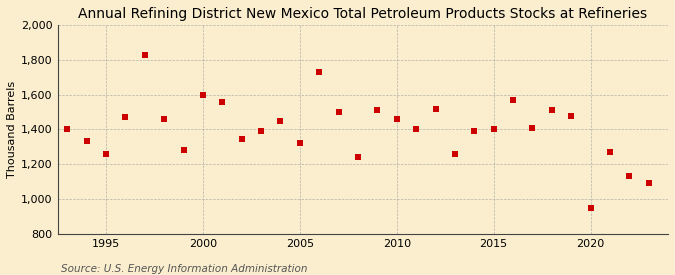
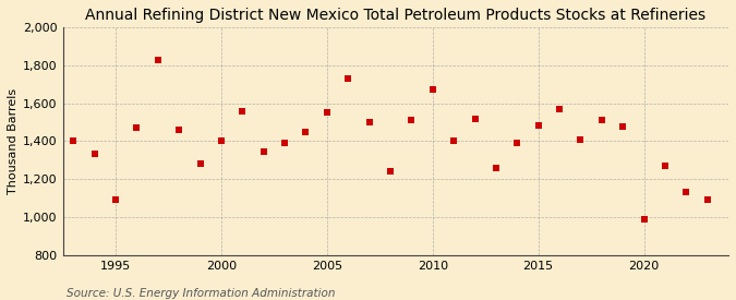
1995: 1,260 -> 1,090
2000: 1,600 -> 1,400
2005: 1,320 -> 1,550
2010: 1,460 -> 1,670
2015: 1,400 -> 1,480
2020: 950 -> 990
